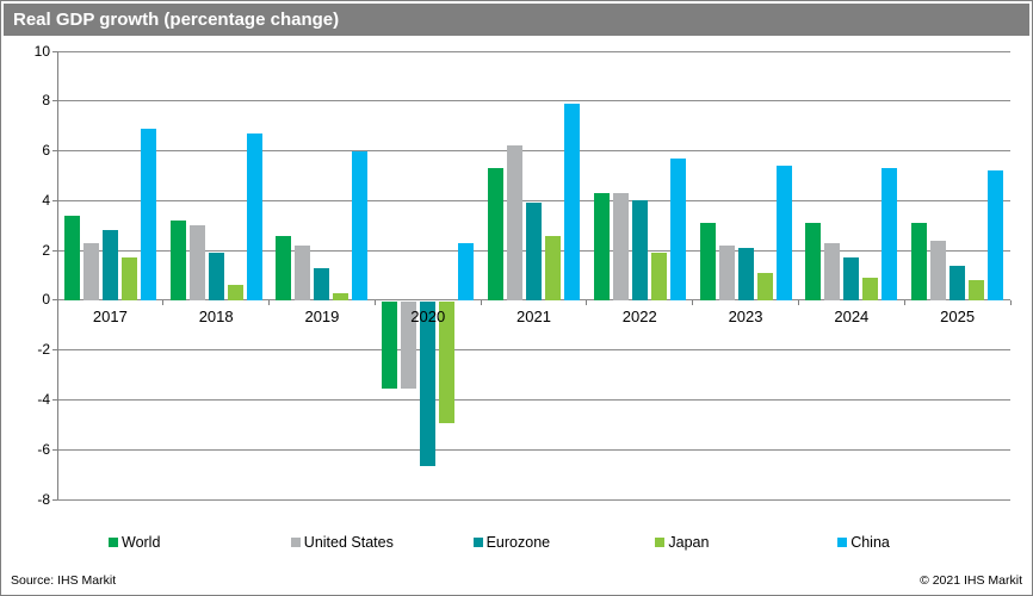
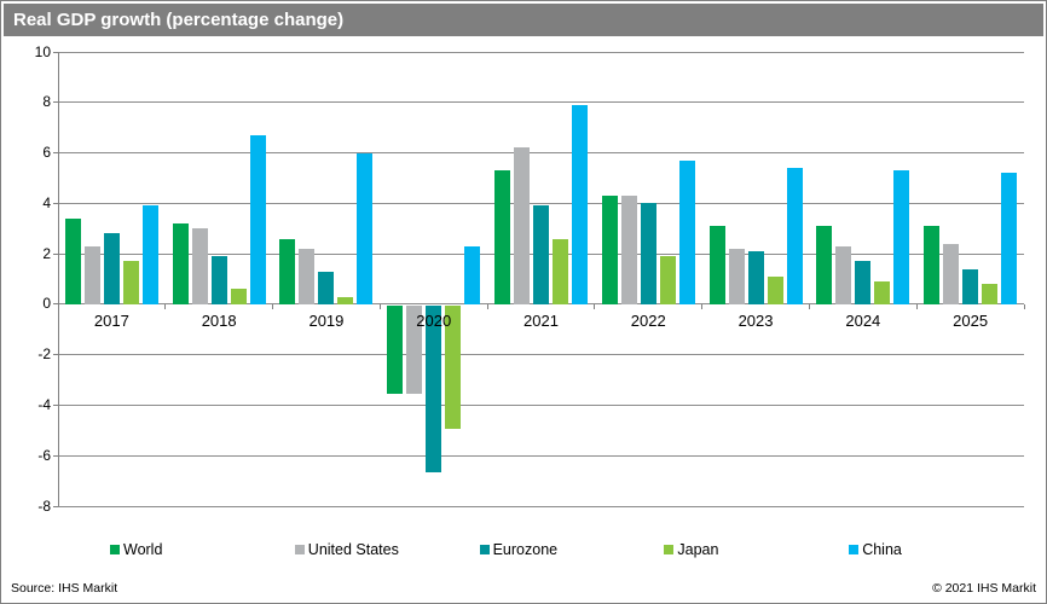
China/2017: 6.9 -> 3.9
